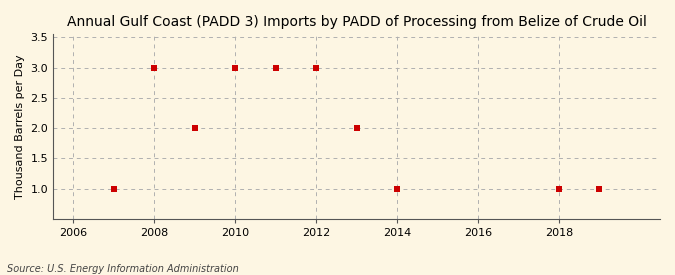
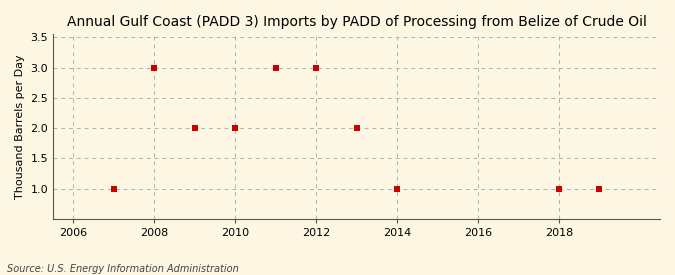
2010: 3 -> 2
